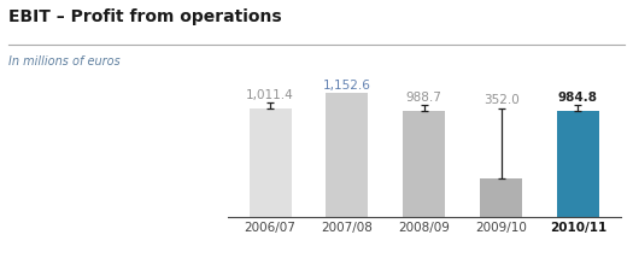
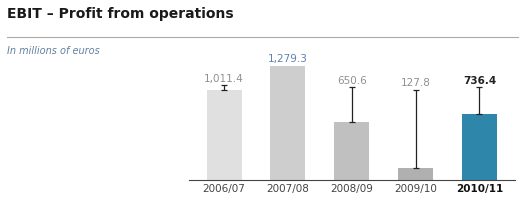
2007/08: 1,152.6 -> 1,279.3
2008/09: 988.7 -> 650.6
2009/10: 352.0 -> 127.8
2010/11: 984.8 -> 736.4
